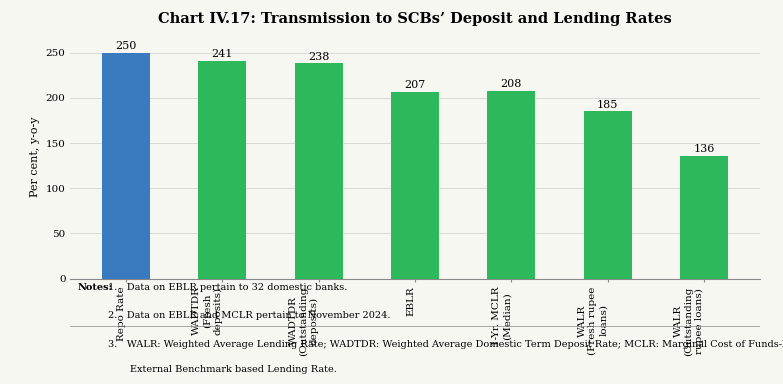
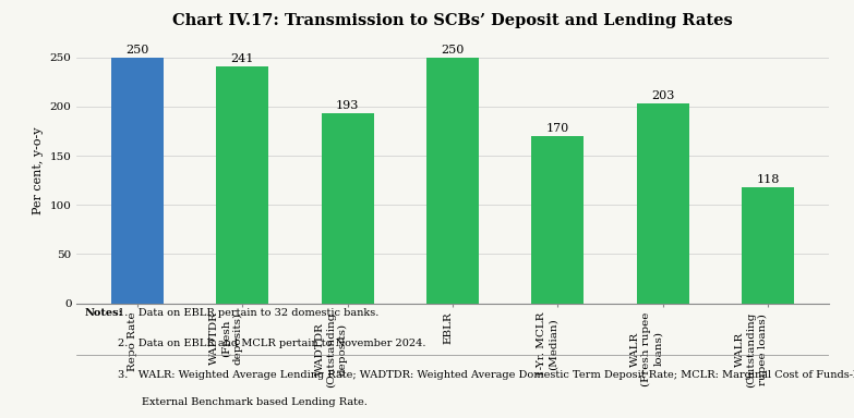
WADTDR (Outstanding deposits): 238 -> 193
EBLR: 207 -> 250
1-Yr. MCLR (Median): 208 -> 170
WALR (Fresh rupee loans): 185 -> 203
WALR (Outstanding rupee loans): 136 -> 118
